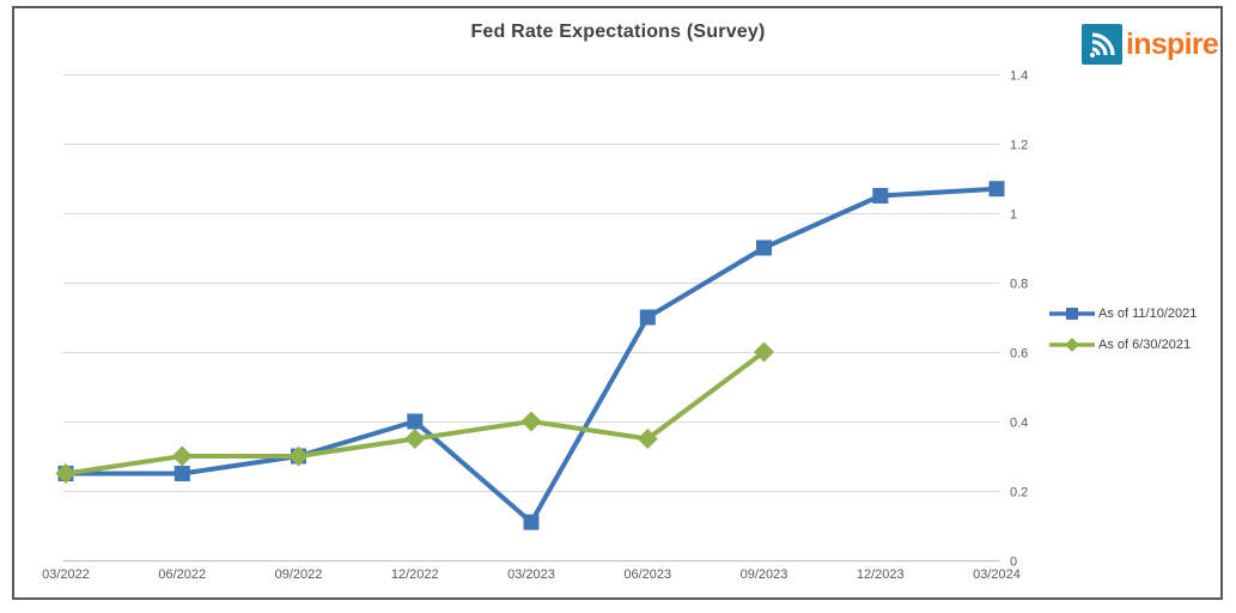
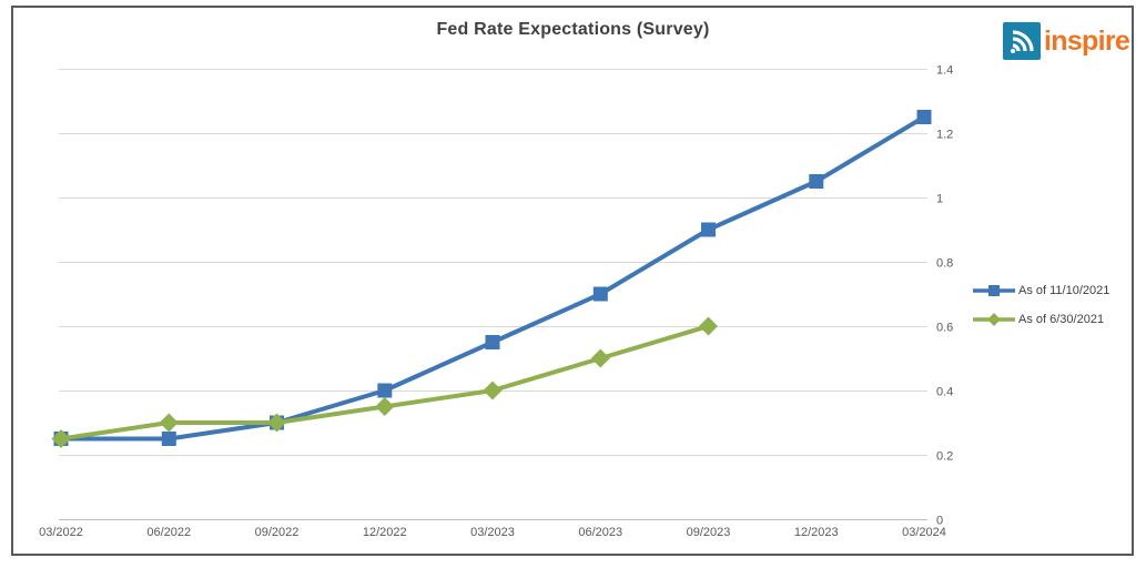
As of 11/10/2021/03/2023: 0.11 -> 0.55
As of 6/30/2021/06/2023: 0.35 -> 0.50
As of 11/10/2021/03/2024: 1.07 -> 1.25
